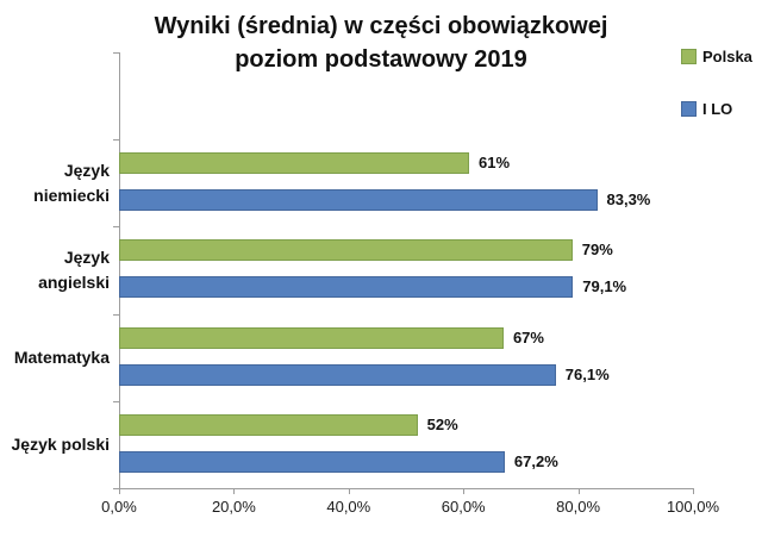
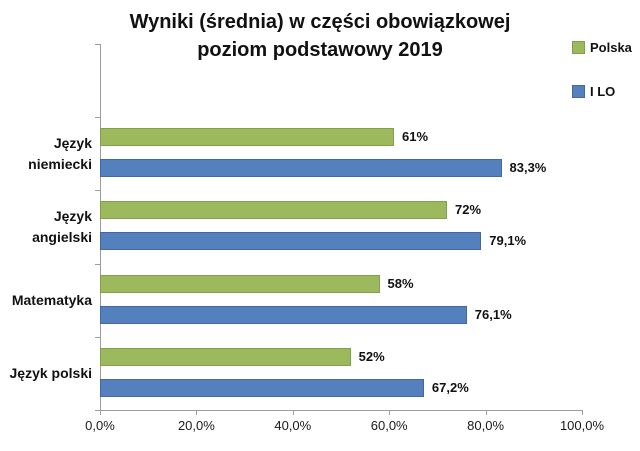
Polska/Język angielski: 79% -> 72%
Polska/Matematyka: 67% -> 58%
